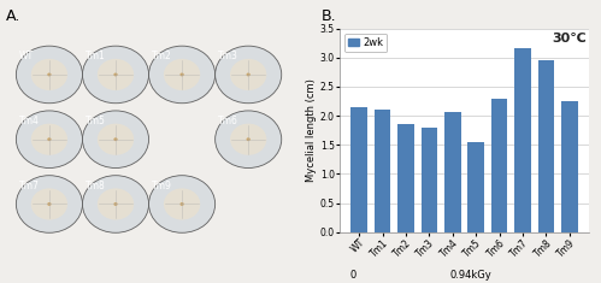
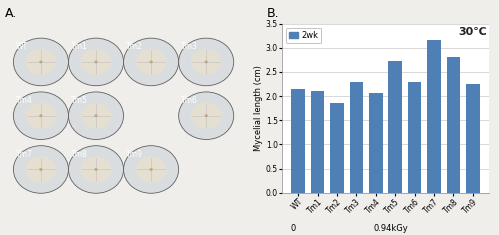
Tm3: 1.80 -> 2.28
Tm5: 1.55 -> 2.72
Tm8: 2.95 -> 2.80
